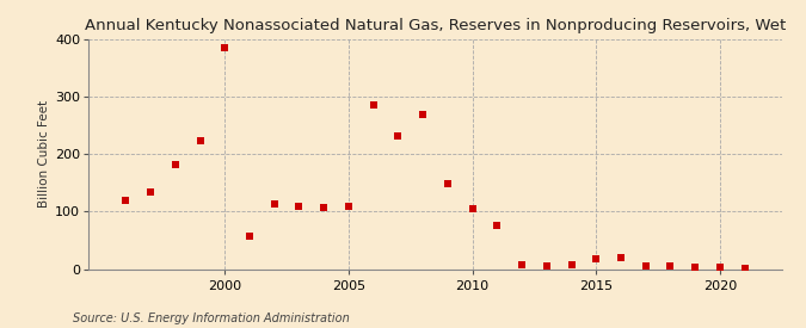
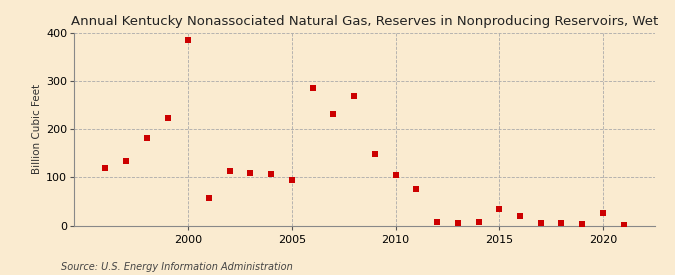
2005: 110 -> 95
2015: 18 -> 35
2020: 3 -> 25
